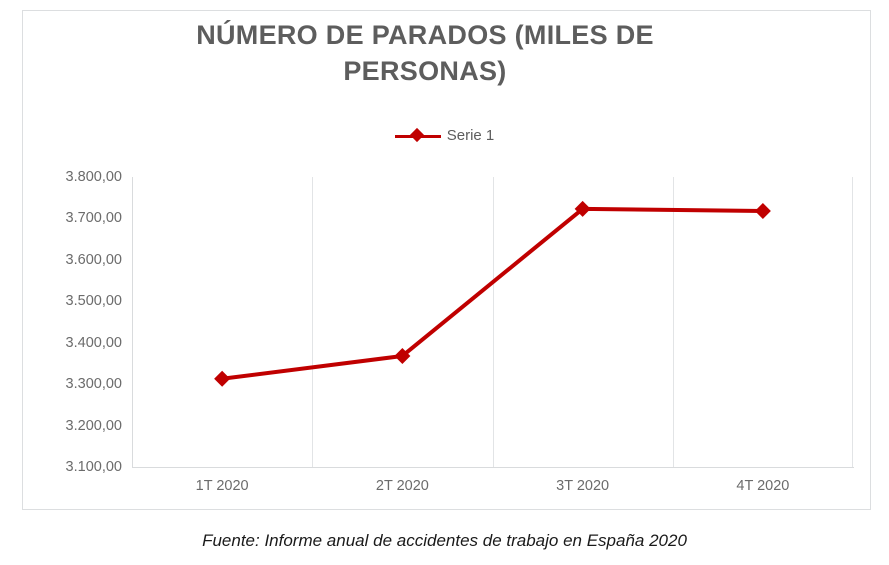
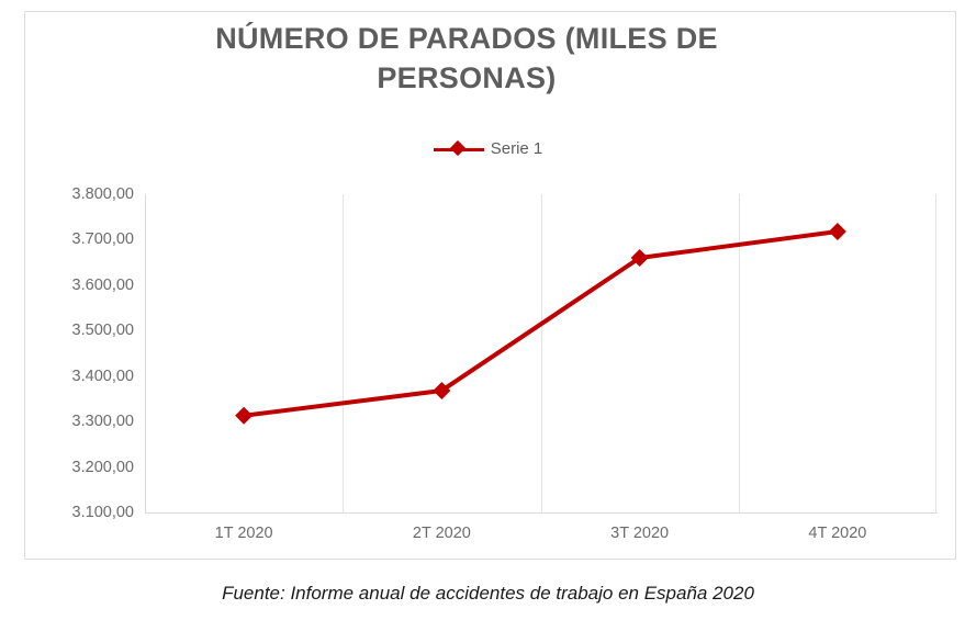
3T 2020: 3720 -> 3660
